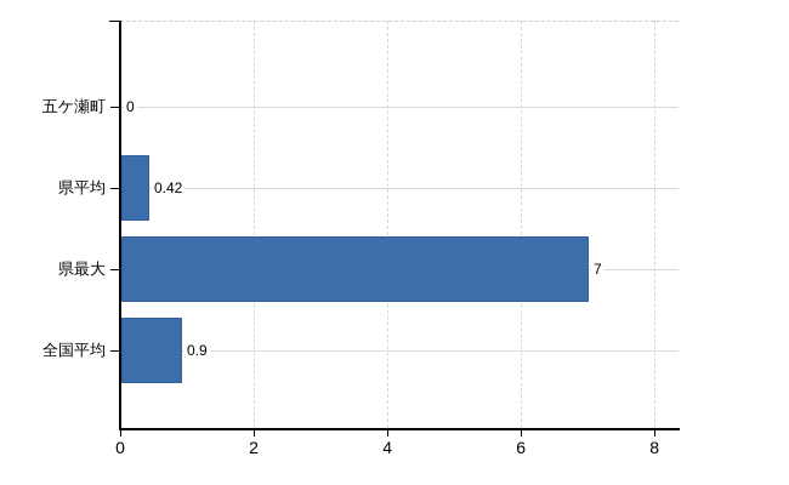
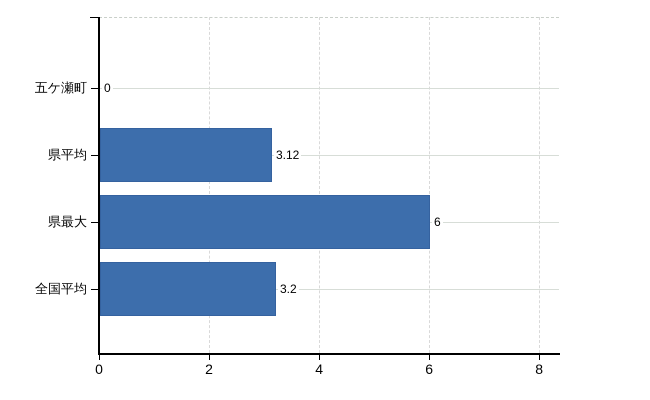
県平均: 0.42 -> 3.12
県最大: 7 -> 6
全国平均: 0.9 -> 3.2
